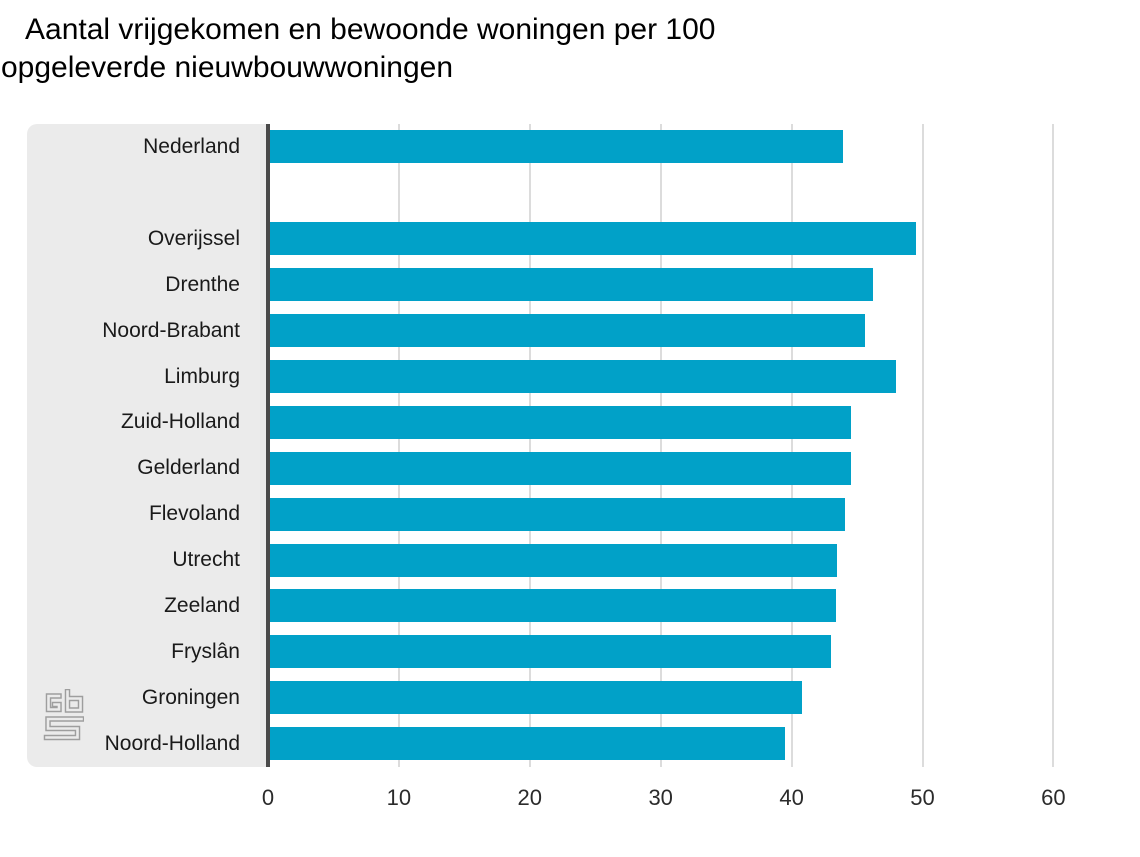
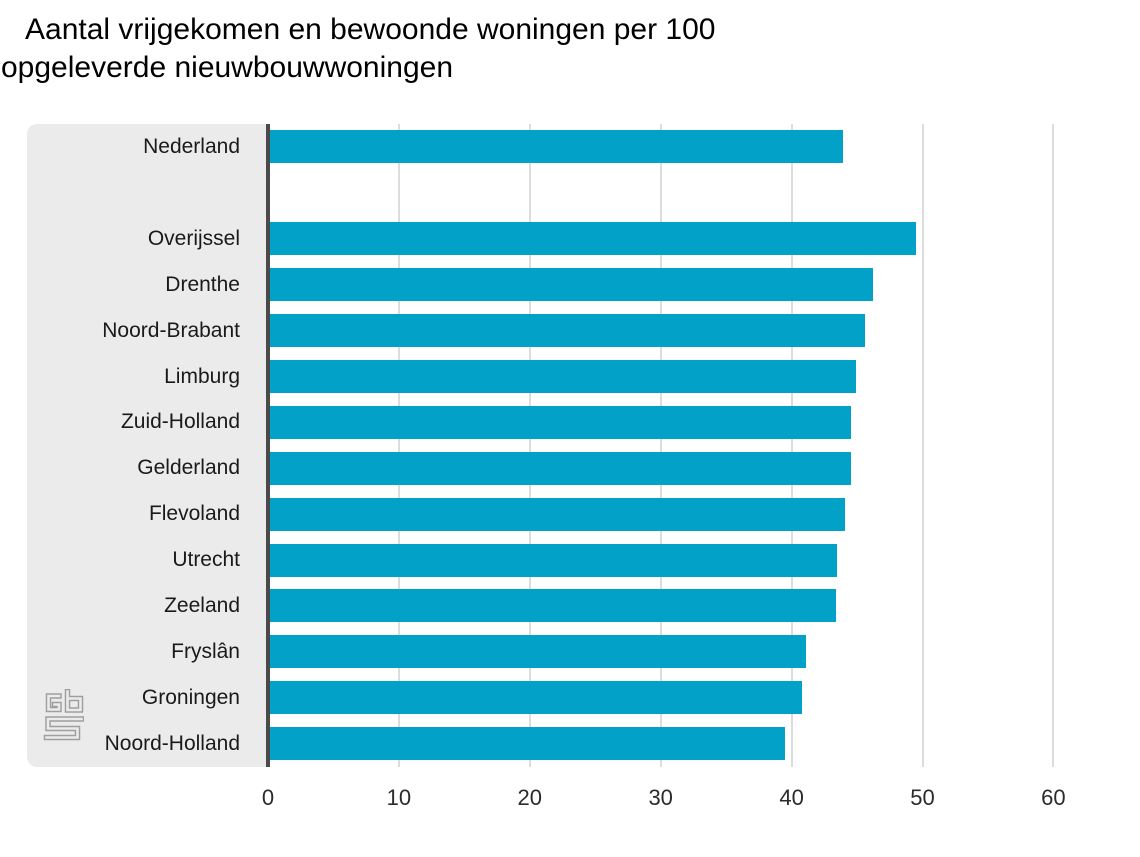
Limburg: 48.0 -> 44.9
Fryslân: 43.0 -> 41.1
